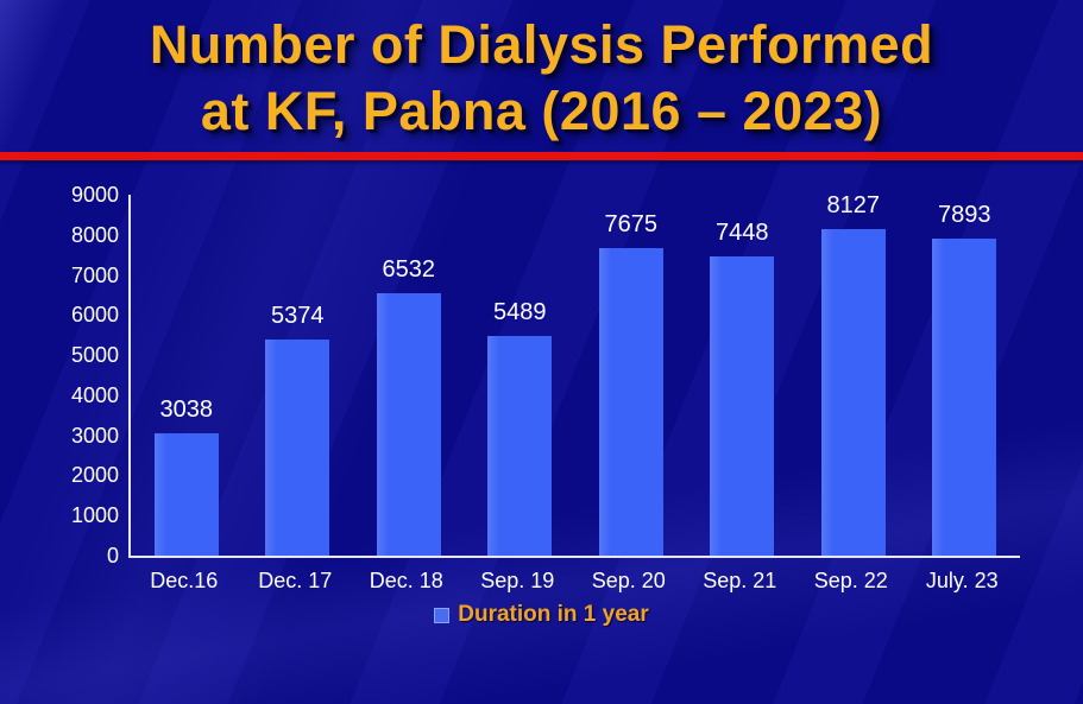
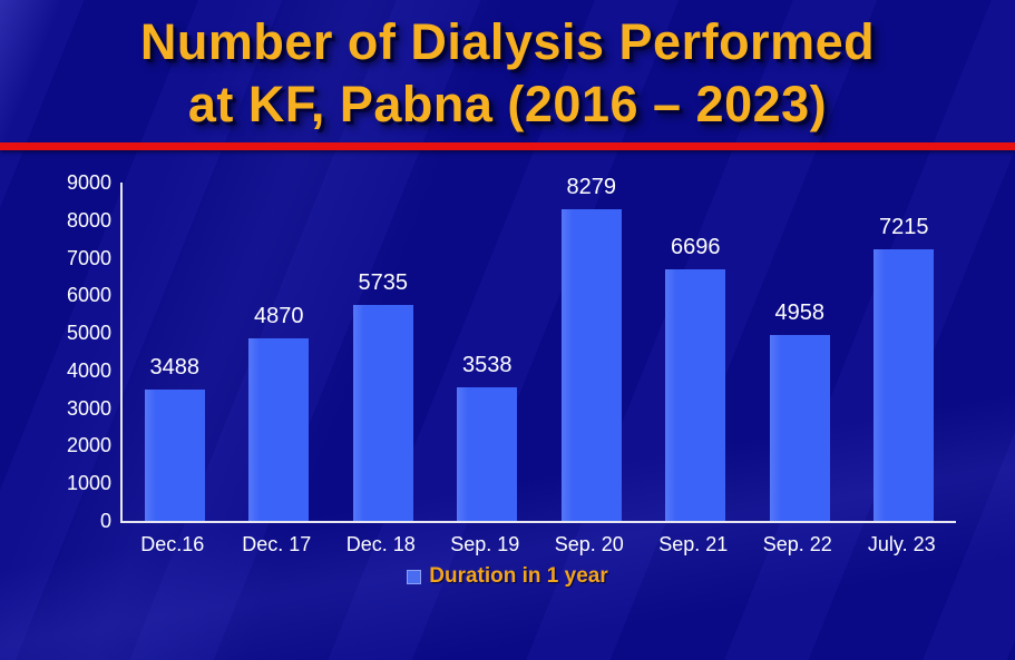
Dec.16: 3038 -> 3488
Dec. 17: 5374 -> 4870
Dec. 18: 6532 -> 5735
Sep. 19: 5489 -> 3538
Sep. 20: 7675 -> 8279
Sep. 21: 7448 -> 6696
Sep. 22: 8127 -> 4958
July. 23: 7893 -> 7215
